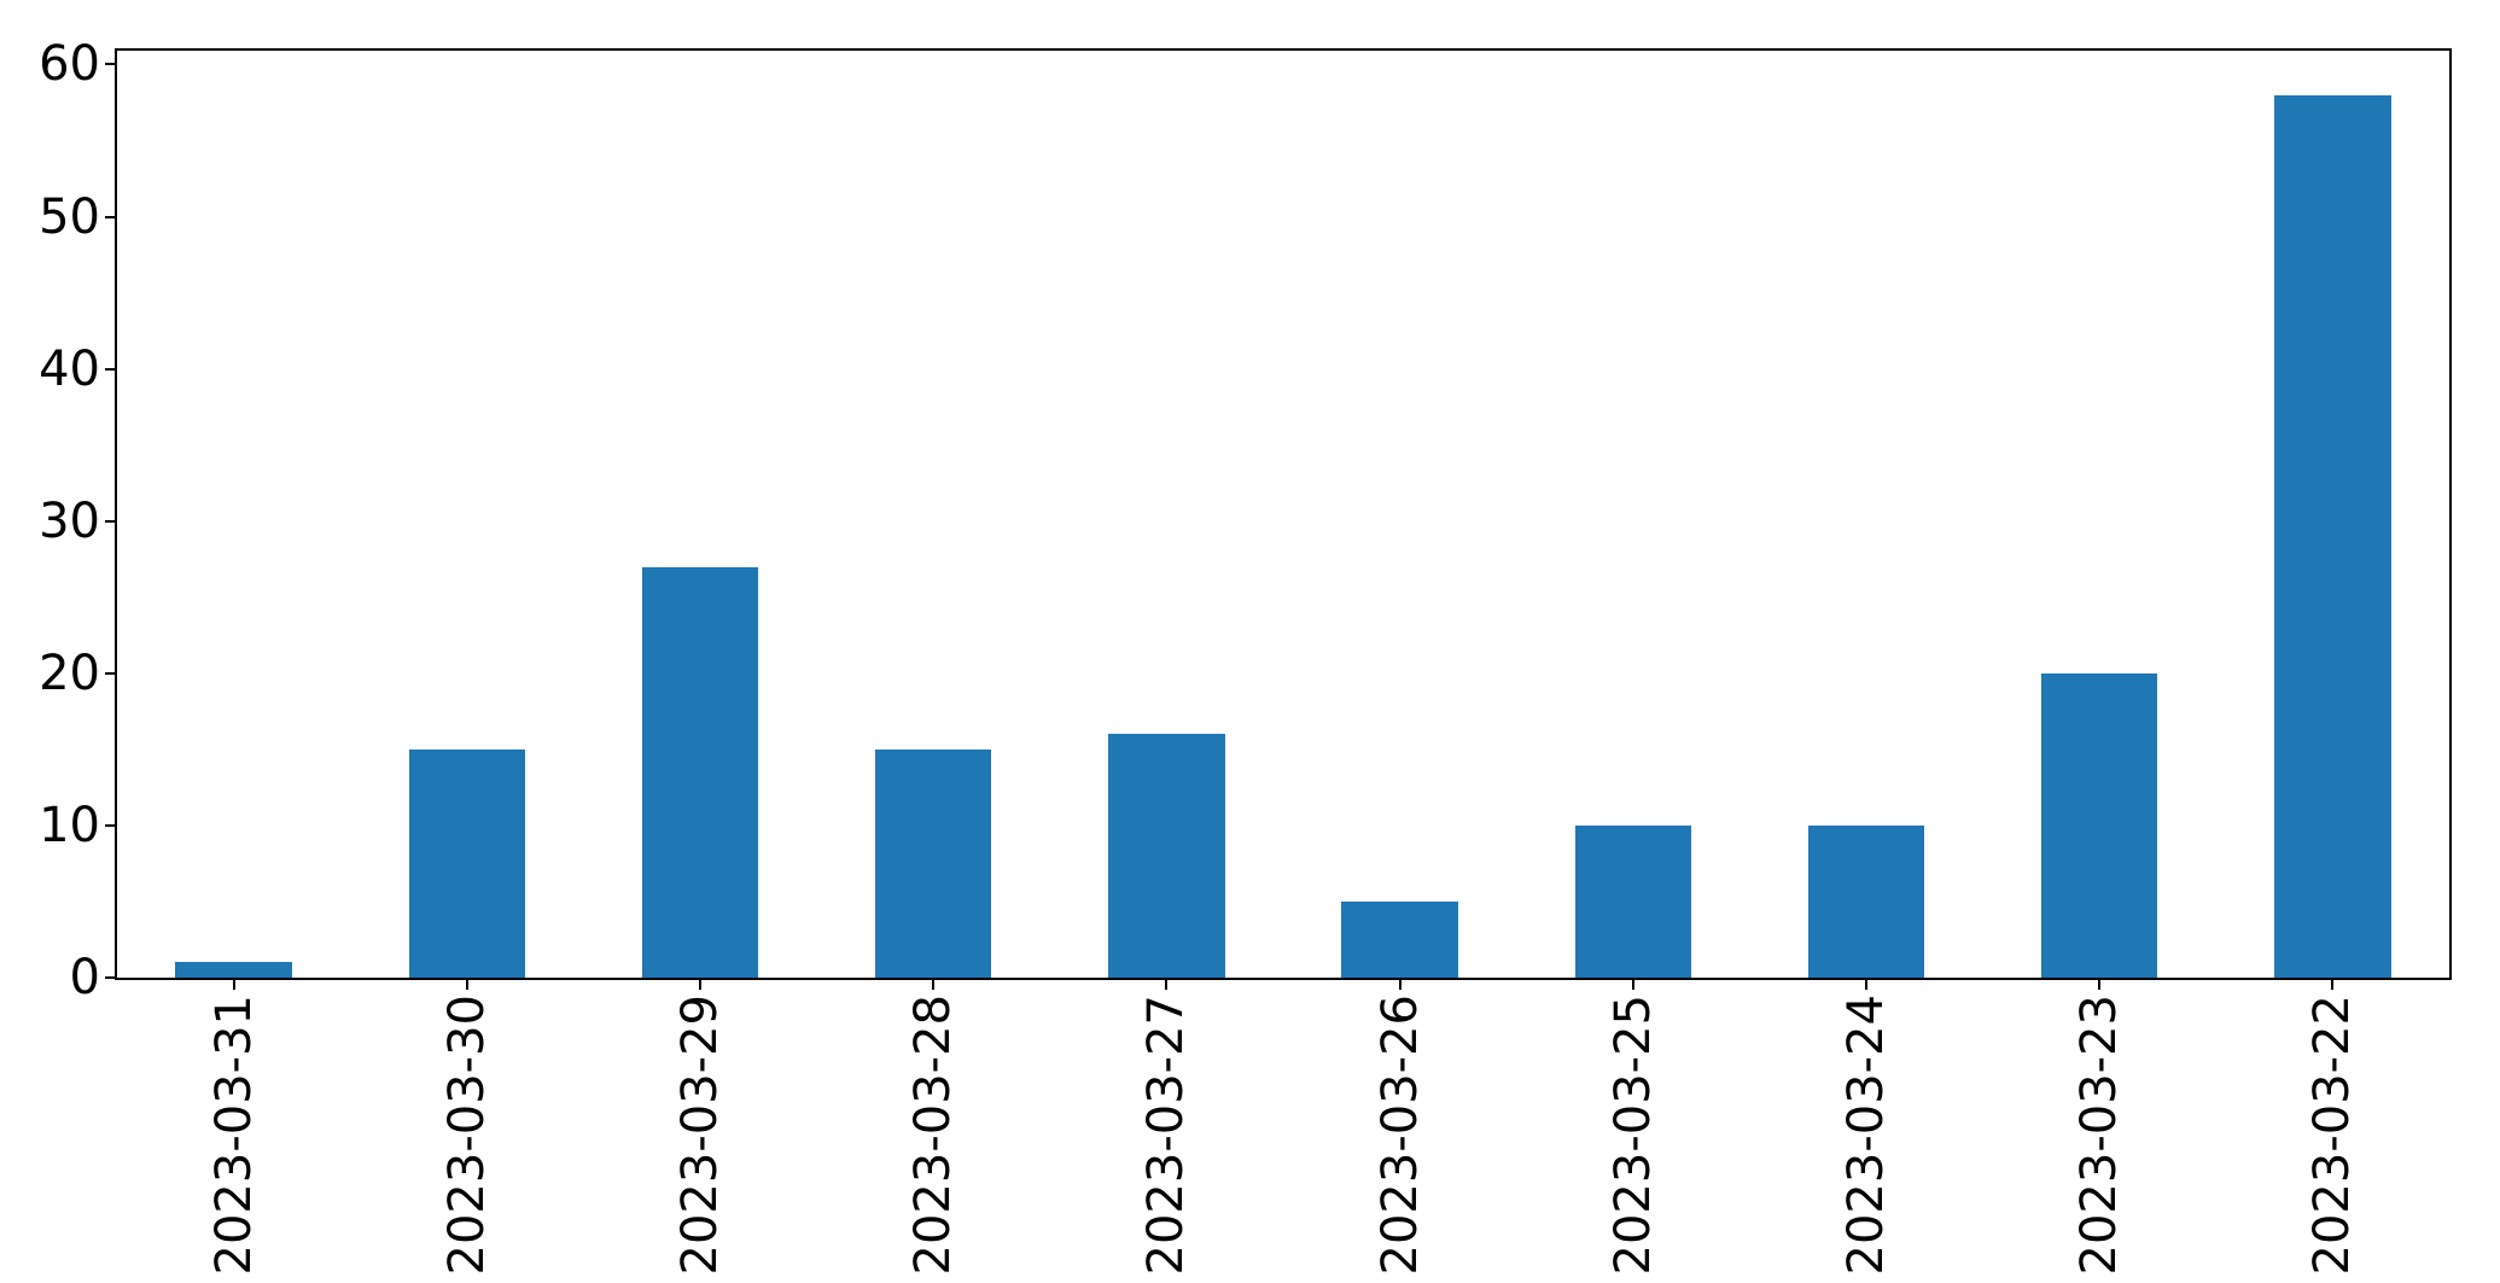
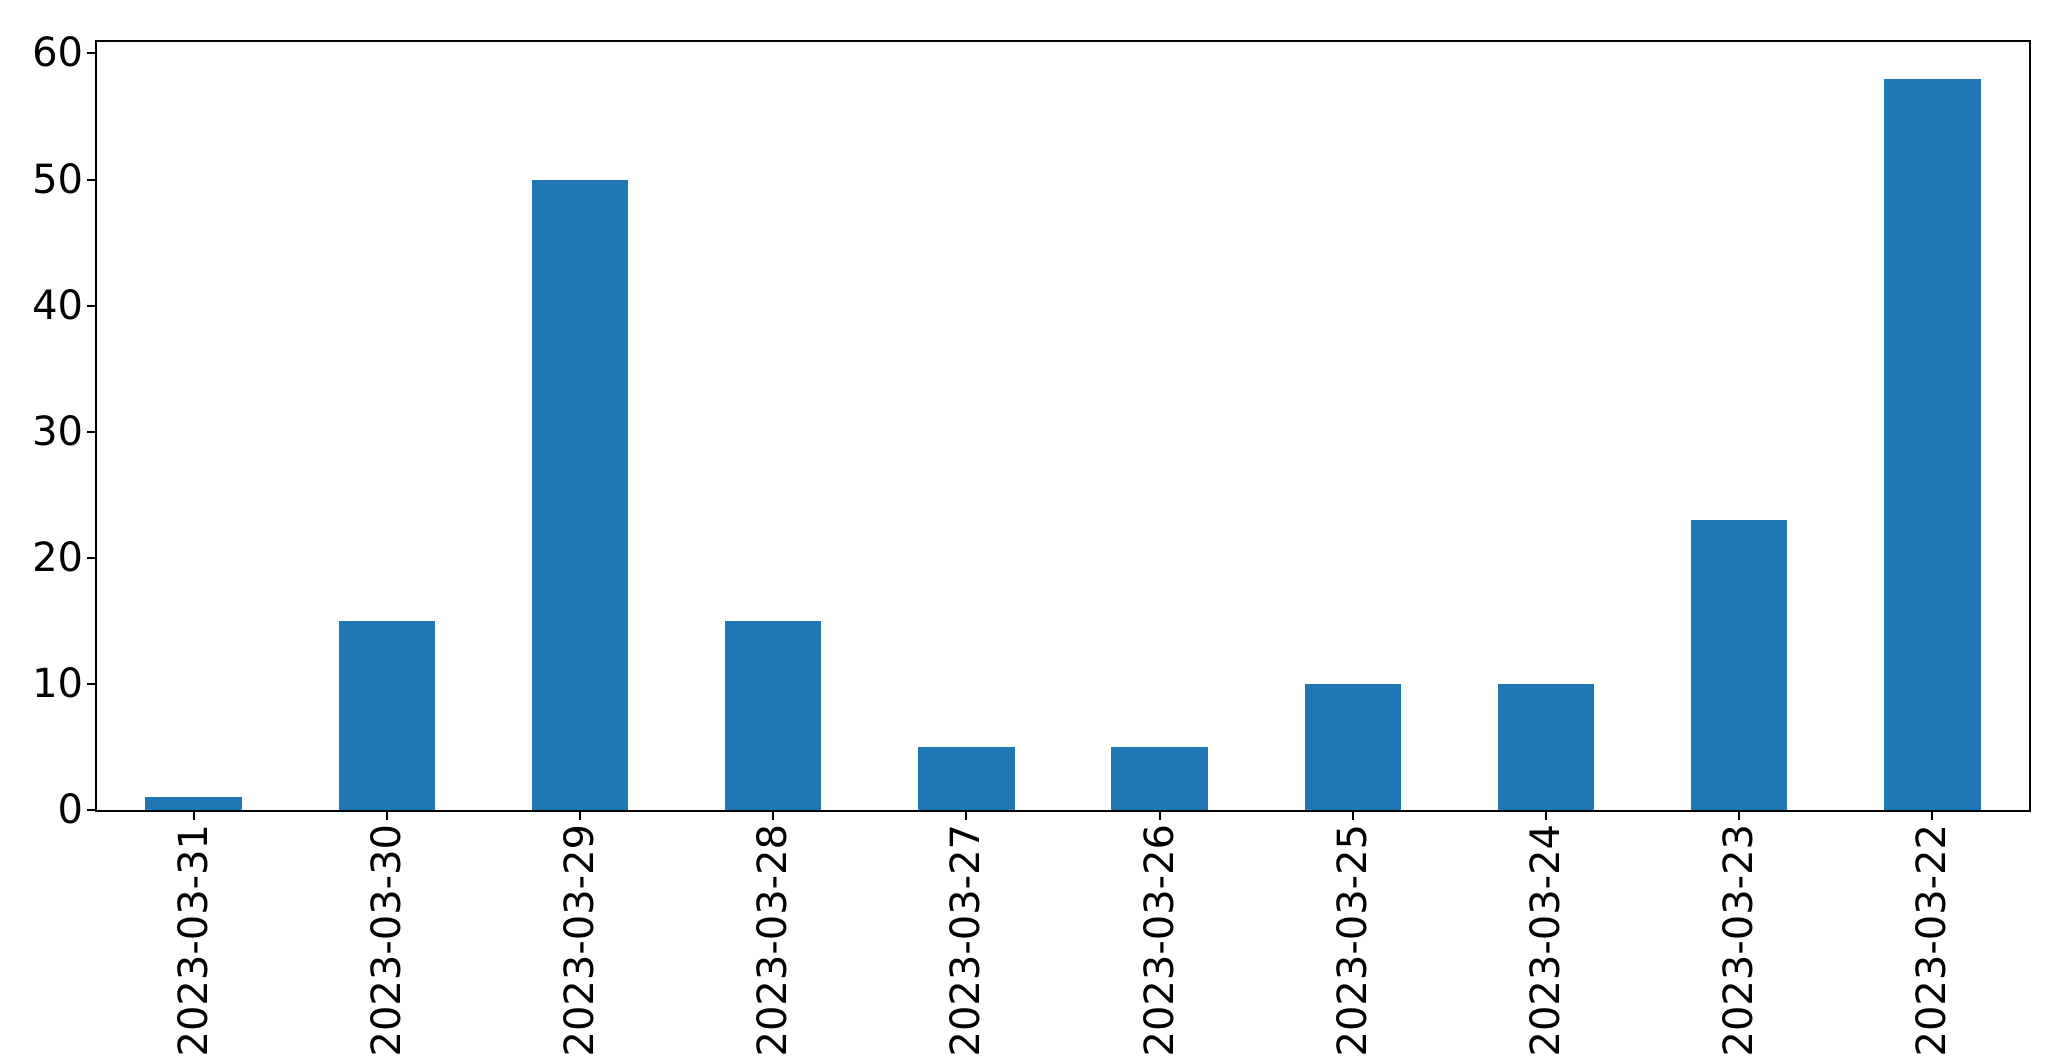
2023-03-29: 27 -> 50
2023-03-27: 16 -> 5
2023-03-23: 20 -> 23
